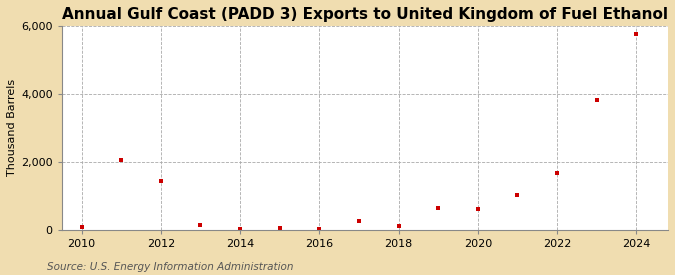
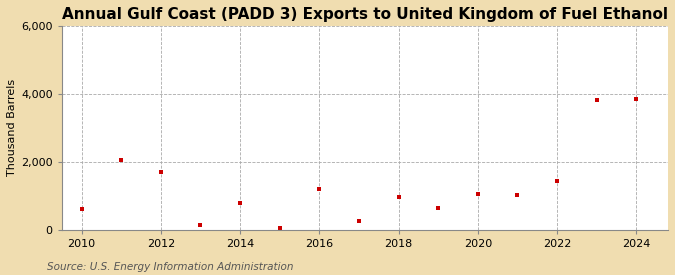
2010: 100 -> 600
2012: 1,450 -> 1,700
2014: 10 -> 800
2016: 10 -> 1,200
2018: 100 -> 950
2020: 600 -> 1,050
2022: 1,660 -> 1,450
2024: 5,760 -> 3,850
